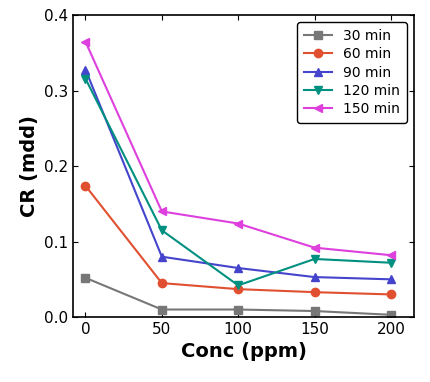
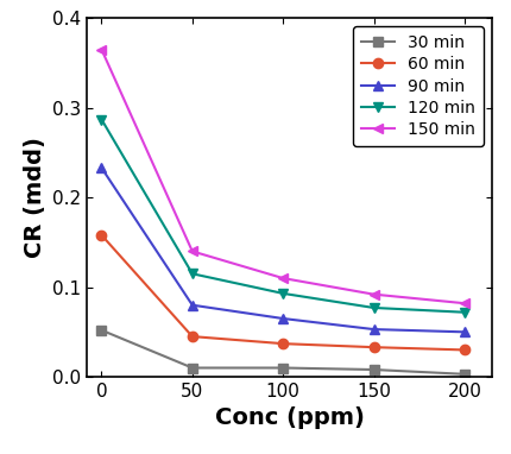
60 min/0: 0.174 -> 0.158
90 min/0: 0.328 -> 0.233
120 min/0: 0.316 -> 0.287
120 min/100: 0.042 -> 0.093
150 min/100: 0.124 -> 0.110
